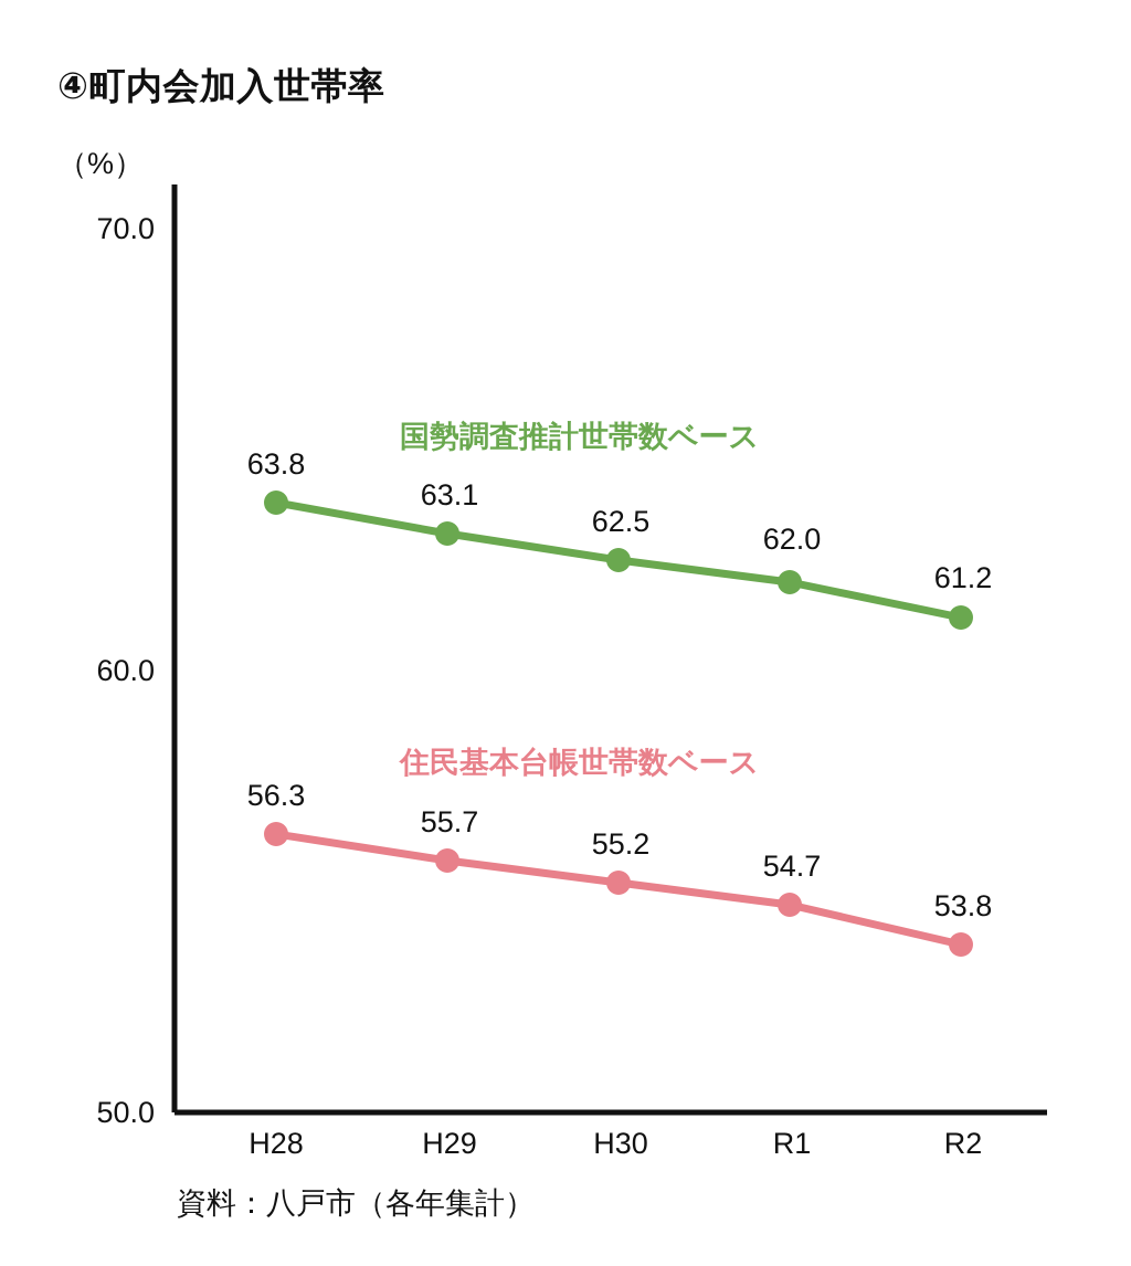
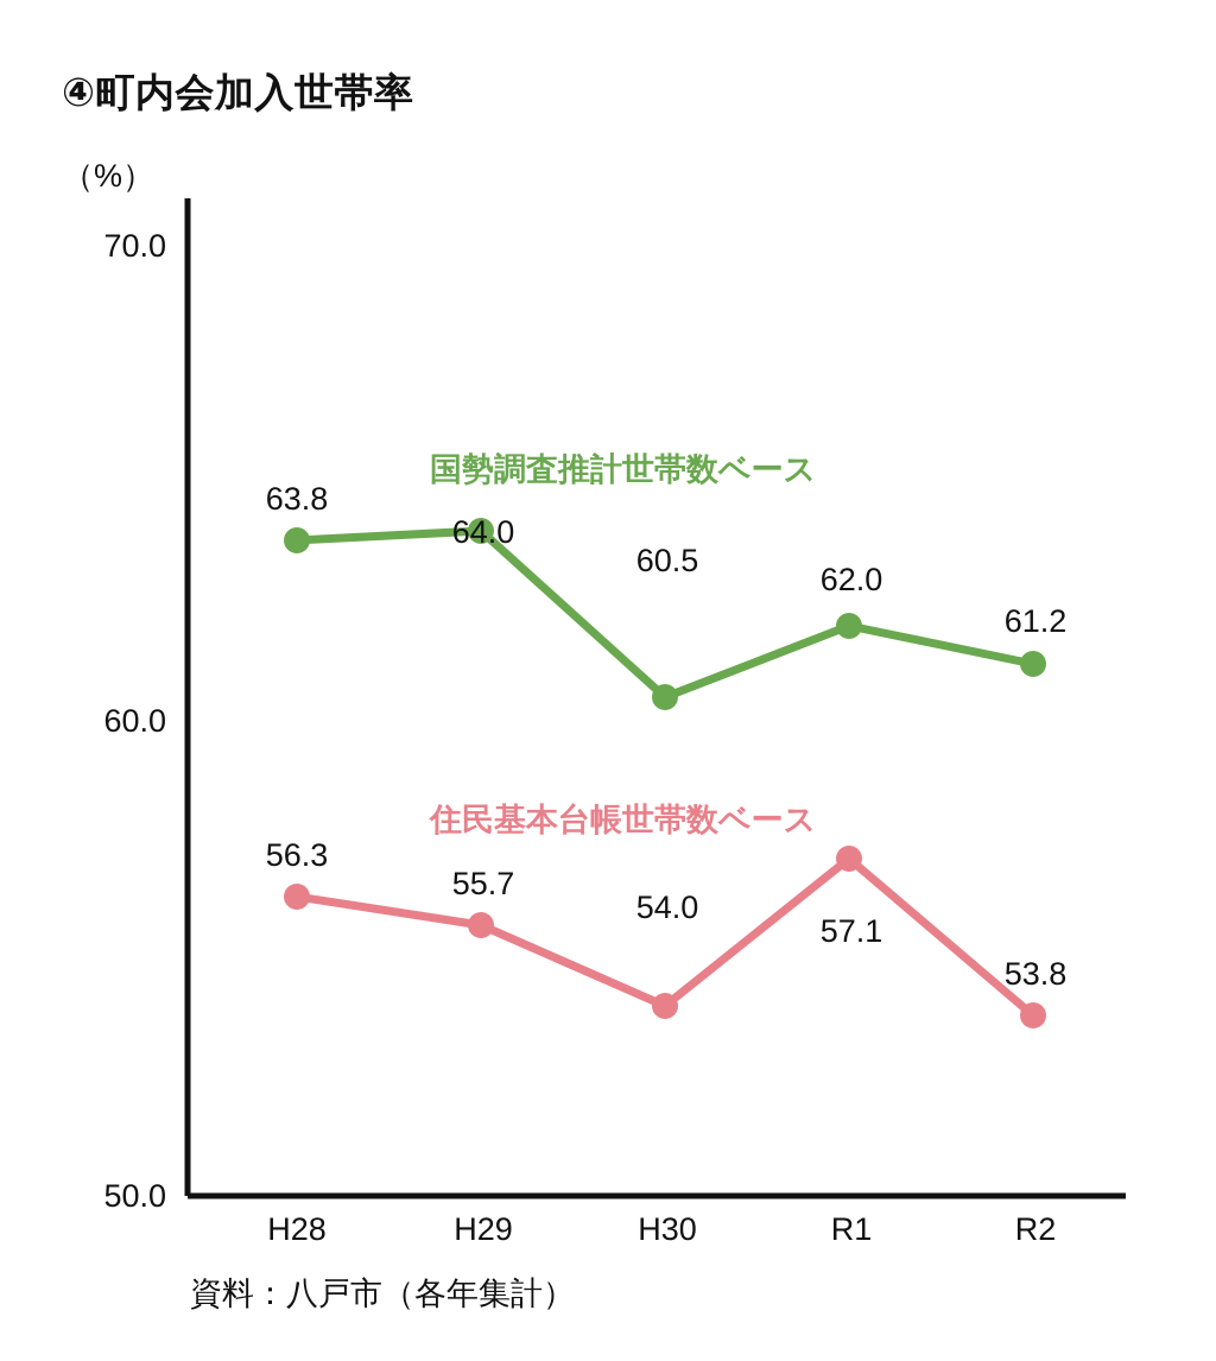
国勢調査推計世帯数ベース/H29: 63.1 -> 64.0
国勢調査推計世帯数ベース/H30: 62.5 -> 60.5
住民基本台帳世帯数ベース/H30: 55.2 -> 54.0
住民基本台帳世帯数ベース/R1: 54.7 -> 57.1
